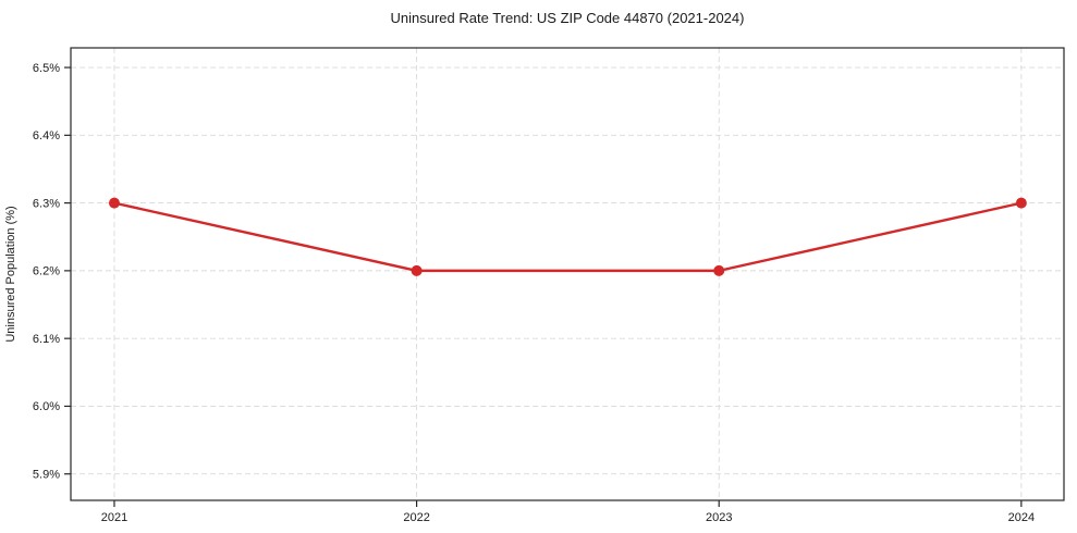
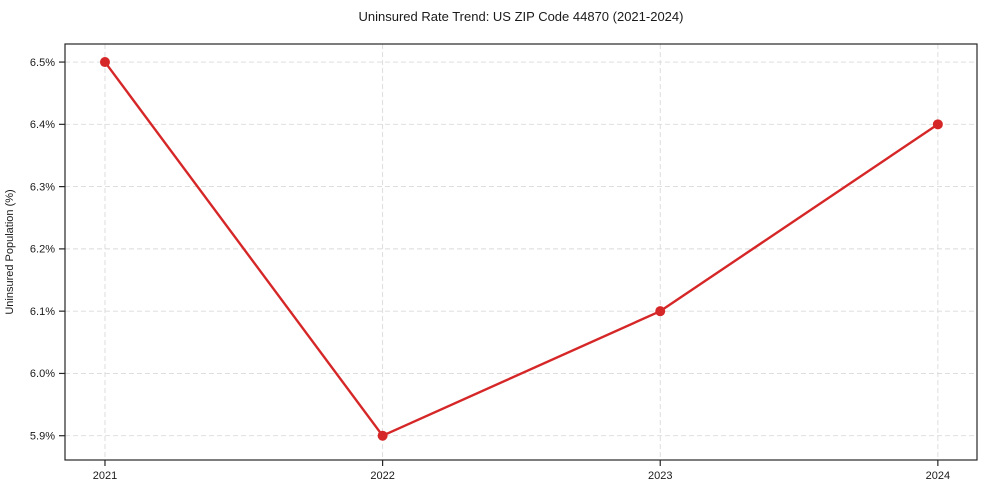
2021: 6.3% -> 6.5%
2022: 6.2% -> 5.9%
2023: 6.2% -> 6.1%
2024: 6.3% -> 6.4%
